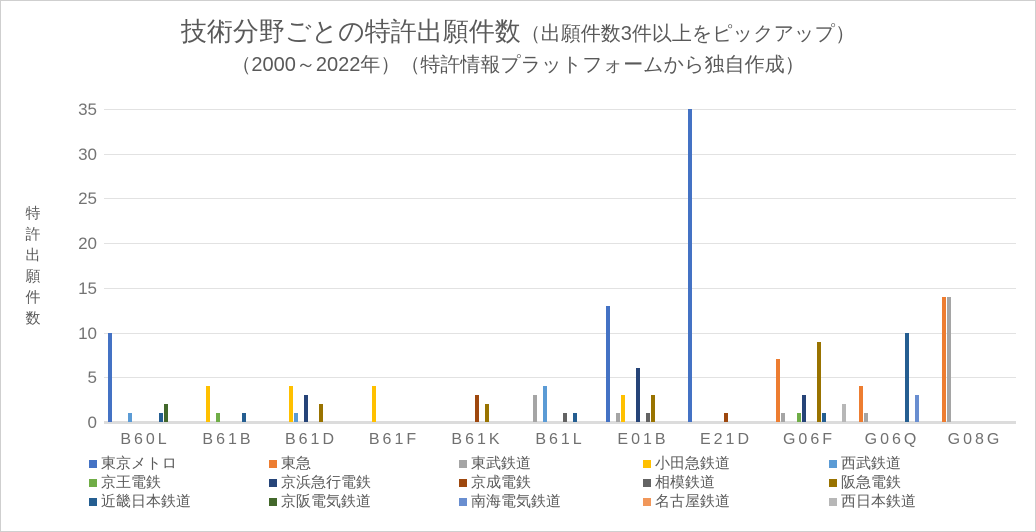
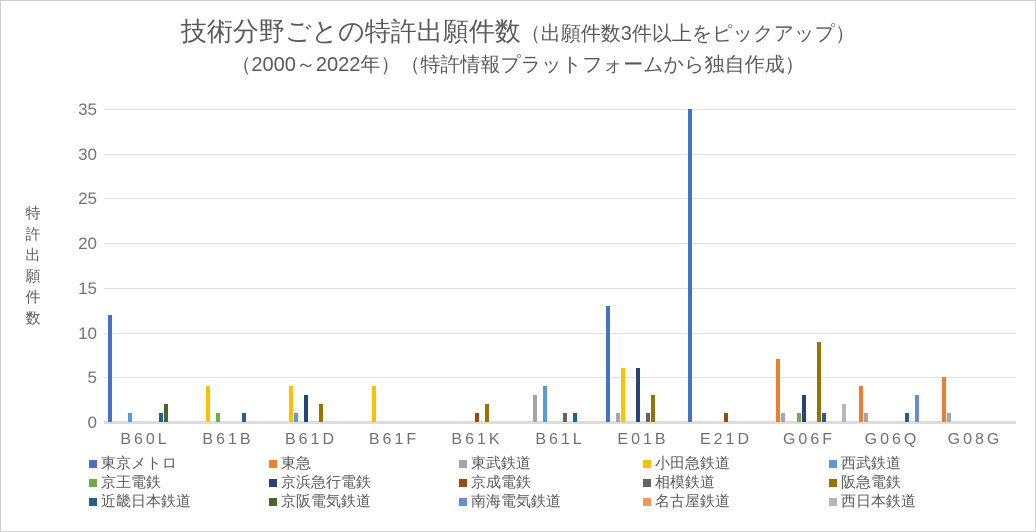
東京メトロ/B60L: 10 -> 12
京成電鉄/B61K: 3 -> 1
小田急鉄道/E01B: 3 -> 6
近畿日本鉄道/G06Q: 10 -> 1
東急/G08G: 14 -> 5
東武鉄道/G08G: 14 -> 1
